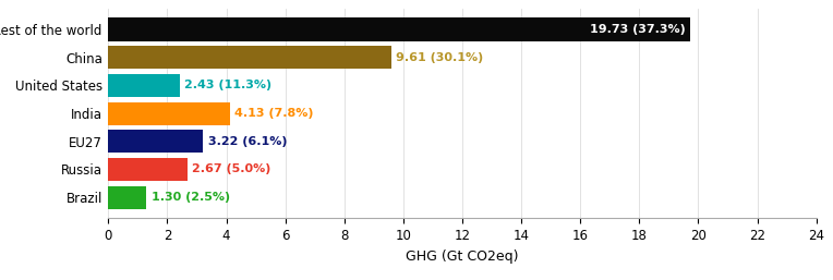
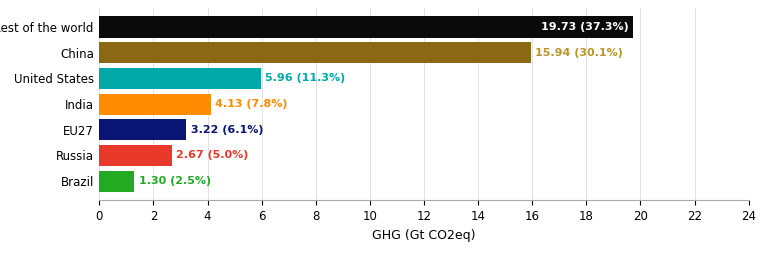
China: 9.61 -> 15.94
United States: 2.43 -> 5.96
